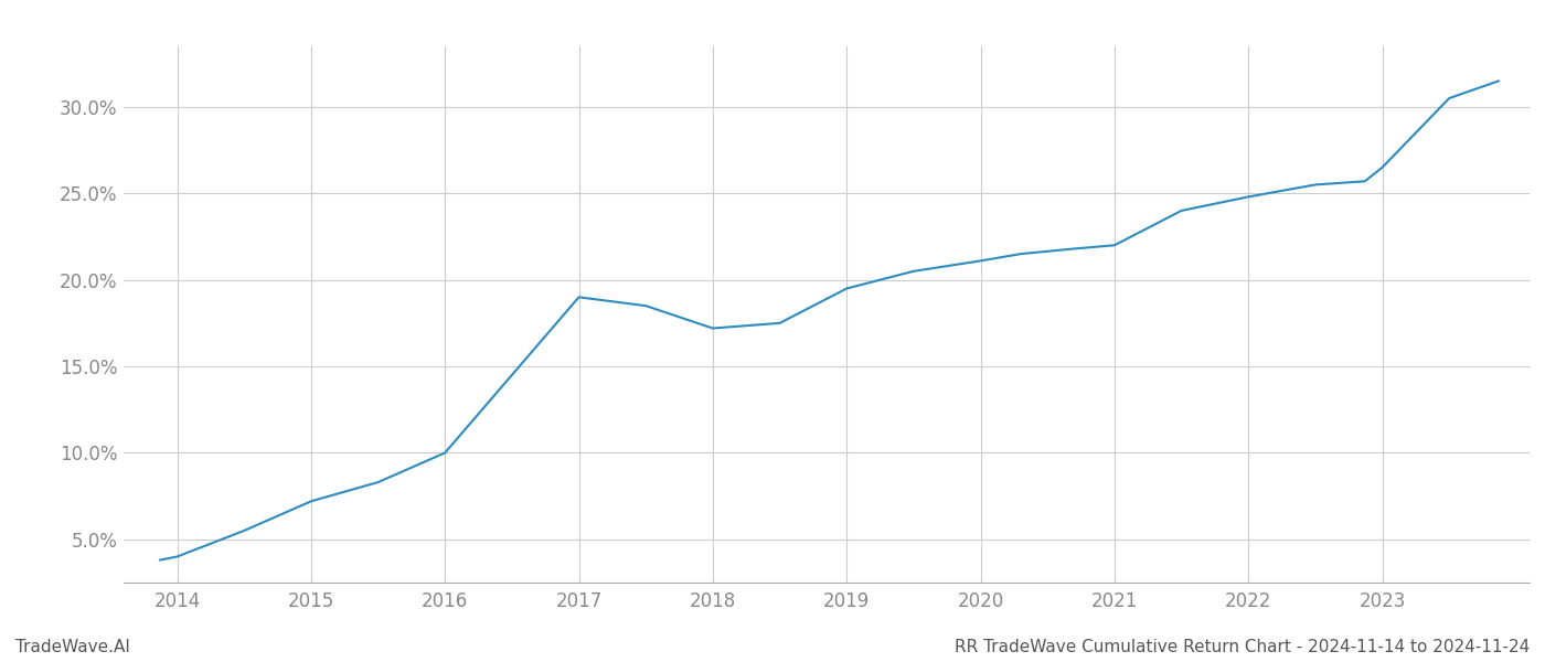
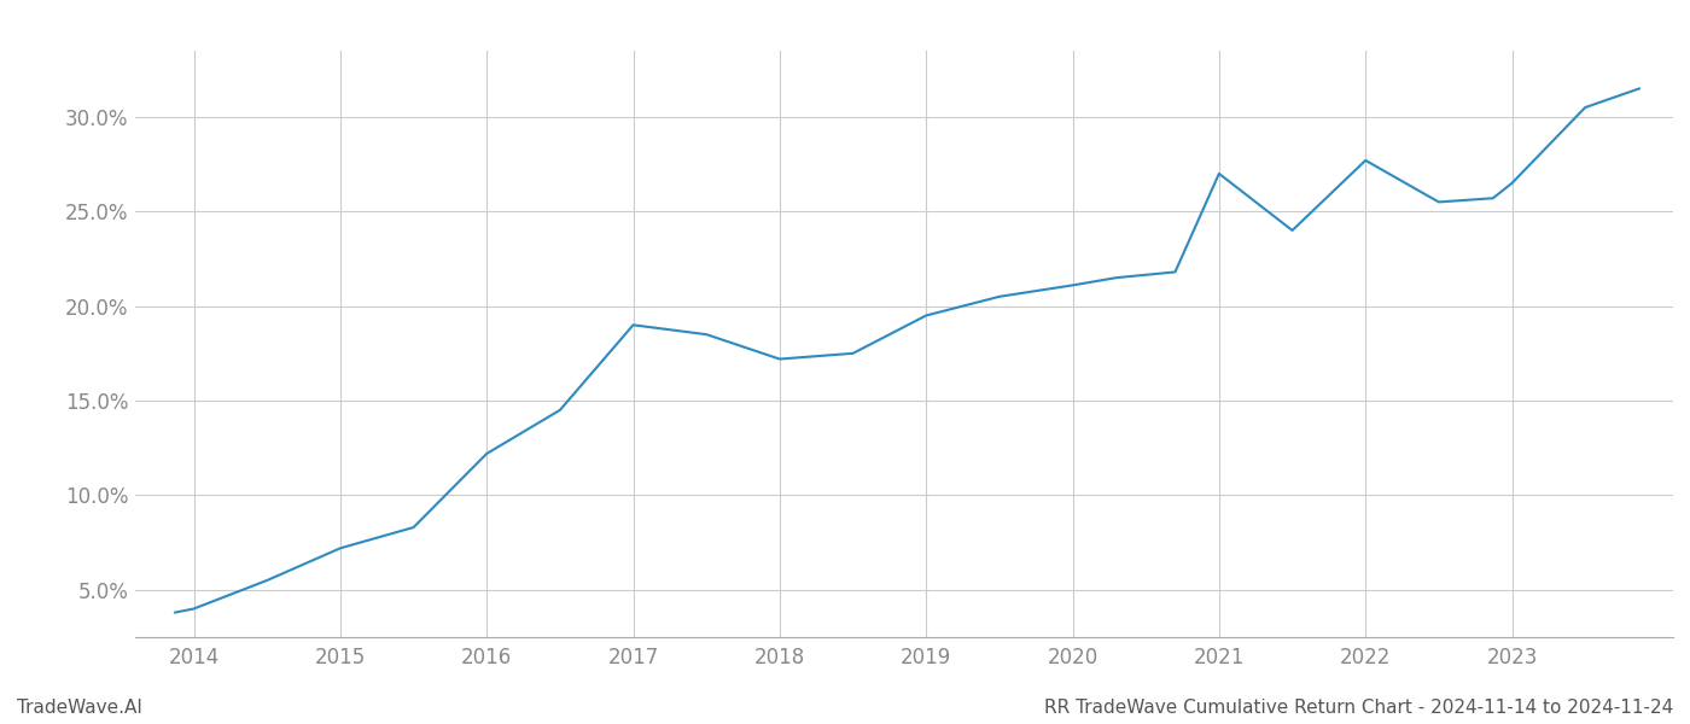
2016: 10.0% -> 12.2%
2021: 22.0% -> 27.0%
2022: 24.8% -> 27.7%
